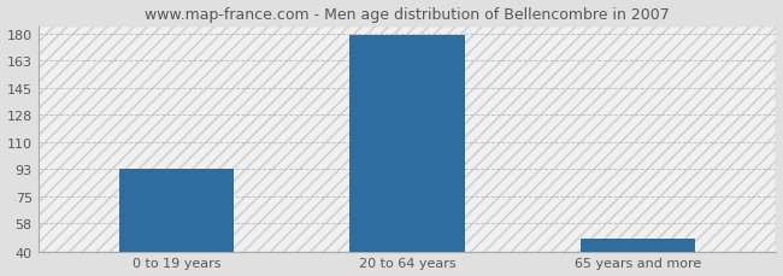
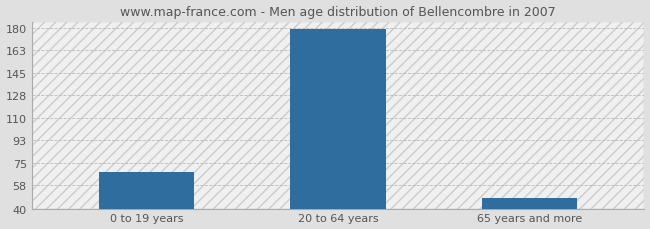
0 to 19 years: 93 -> 68
